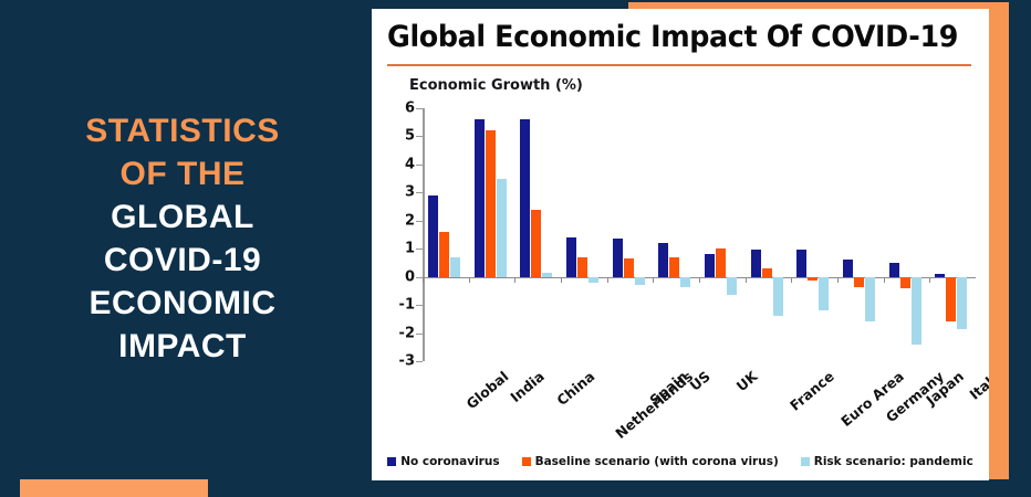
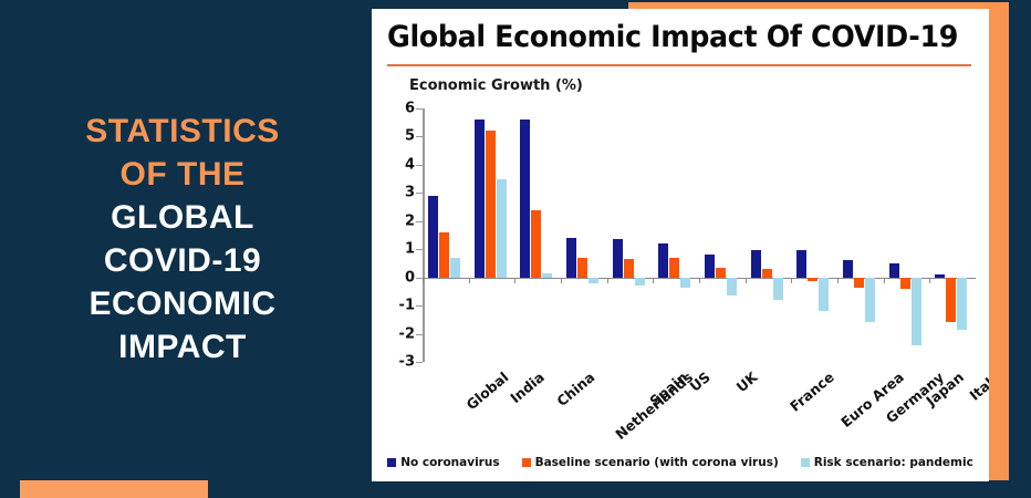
Baseline scenario (with corona virus)/UK: 1.0 -> 0.3
Risk scenario: pandemic/France: -1.4 -> -0.8
